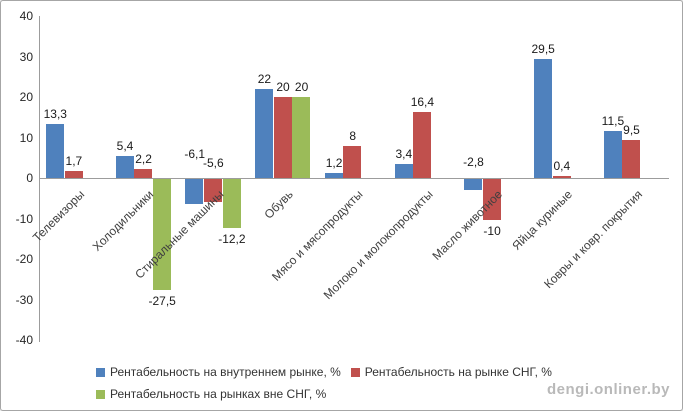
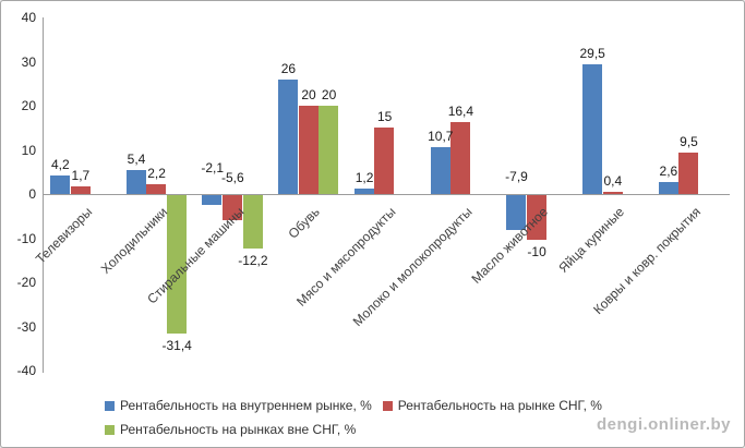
Рентабельность на внутреннем рынке, %/Телевизоры: 13,3 -> 4,2
Рентабельность на рынках вне СНГ, %/Холодильники: -27,5 -> -31,4
Рентабельность на внутреннем рынке, %/Стиральные машины: -6,1 -> -2,1
Рентабельность на внутреннем рынке, %/Обувь: 22 -> 26
Рентабельность на рынке СНГ, %/Мясо и мясопродукты: 8 -> 15
Рентабельность на внутреннем рынке, %/Молоко и молокопродукты: 3,4 -> 10,7
Рентабельность на внутреннем рынке, %/Масло животное: -2,8 -> -7,9
Рентабельность на внутреннем рынке, %/Ковры и ковр. покрытия: 11,5 -> 2,6
